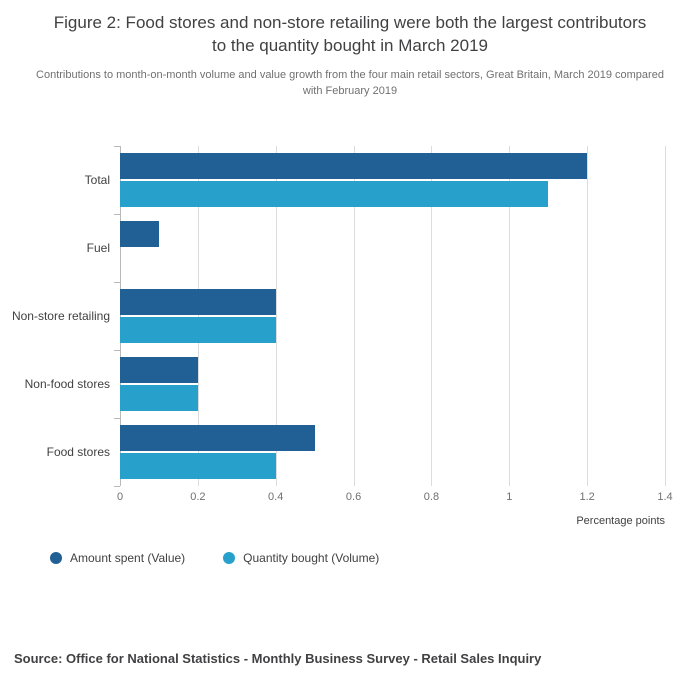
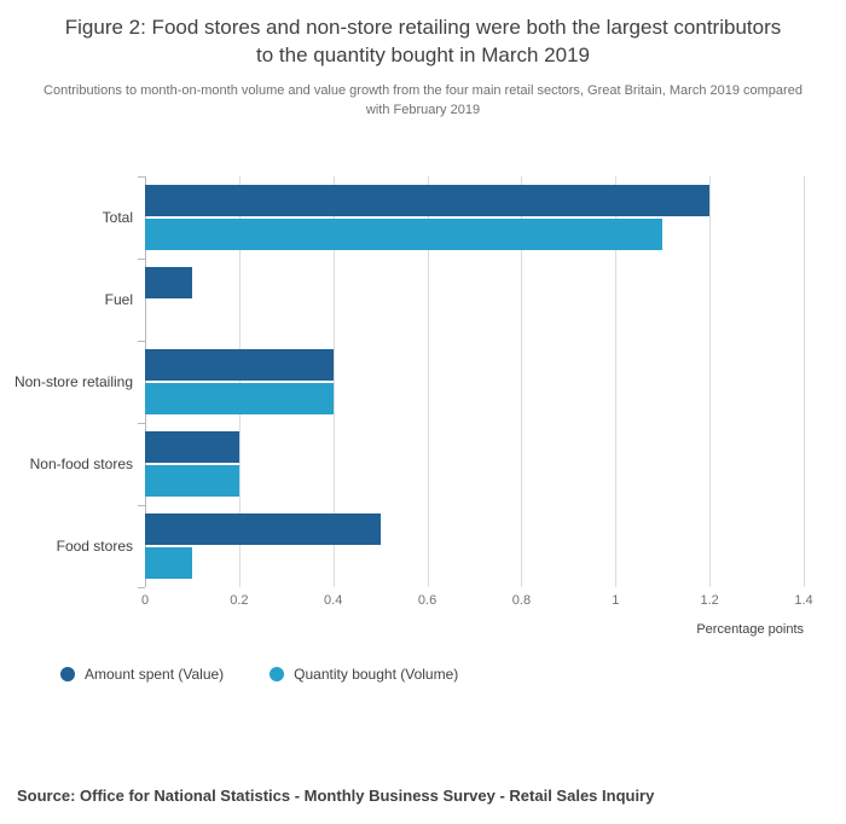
Quantity bought (Volume)/Food stores: 0.4 -> 0.1
